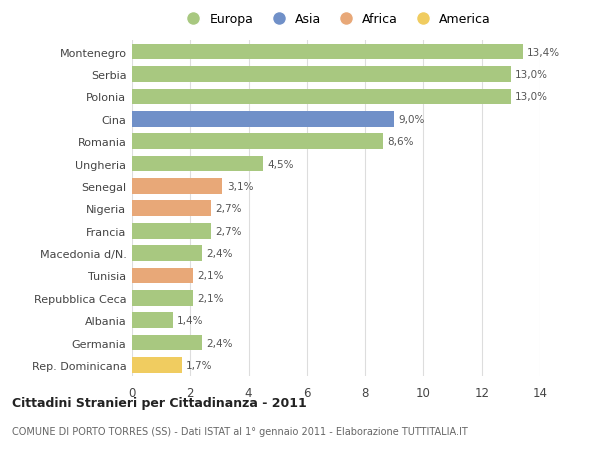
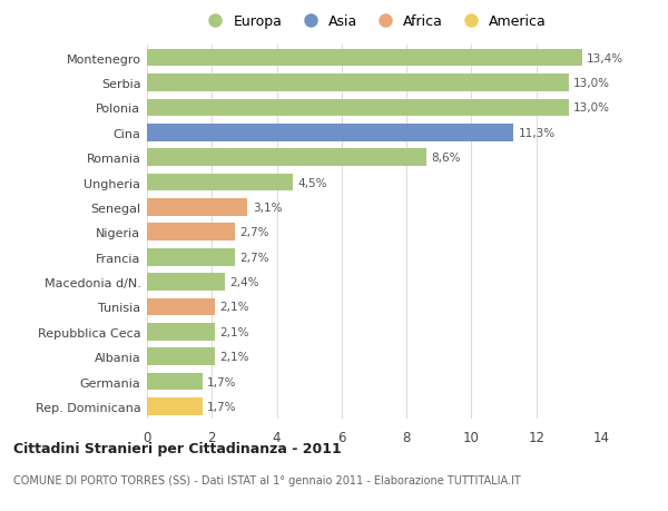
Cina: 9,0% -> 11,3%
Albania: 1,4% -> 2,1%
Germania: 2,4% -> 1,7%
